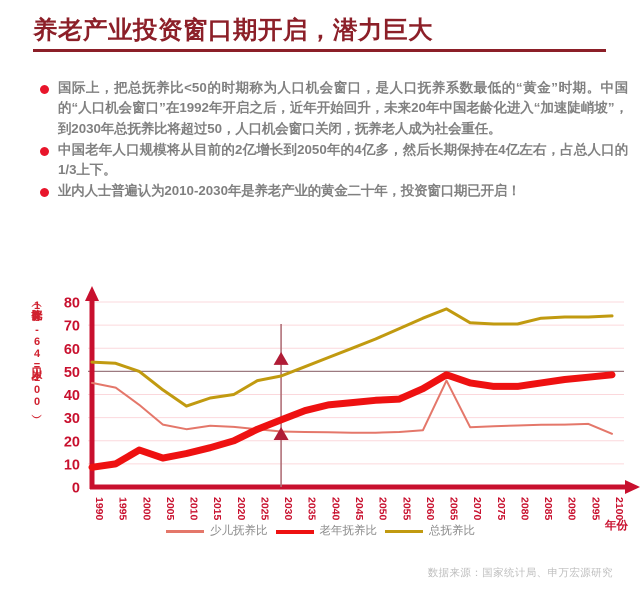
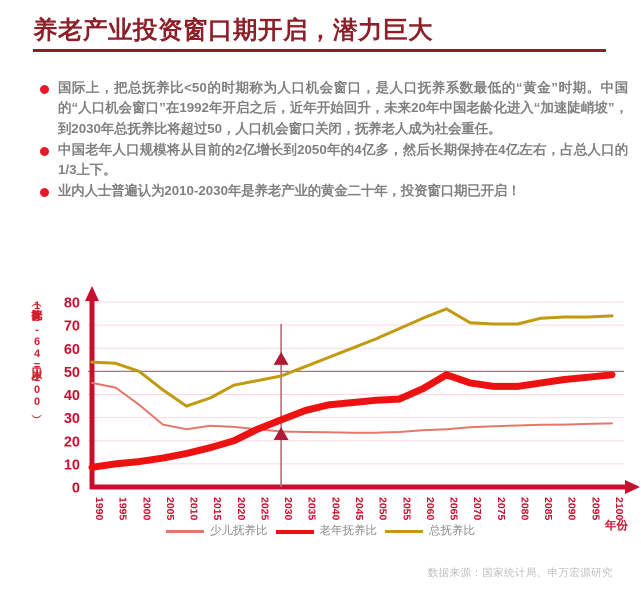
老年抚养比/2000: 16 -> 11
总抚养比/2020: 40 -> 44
少儿抚养比/2065: 46 -> 25
少儿抚养比/2100: 23 -> 28
